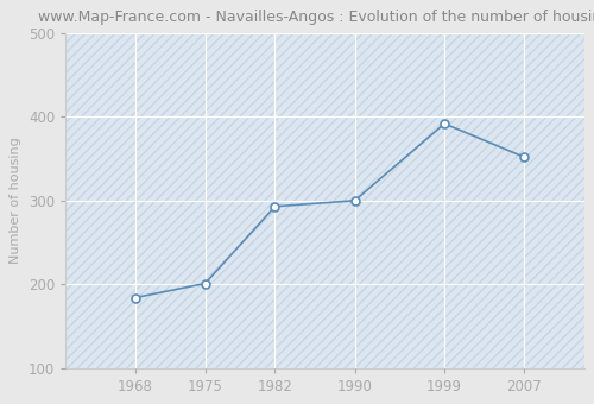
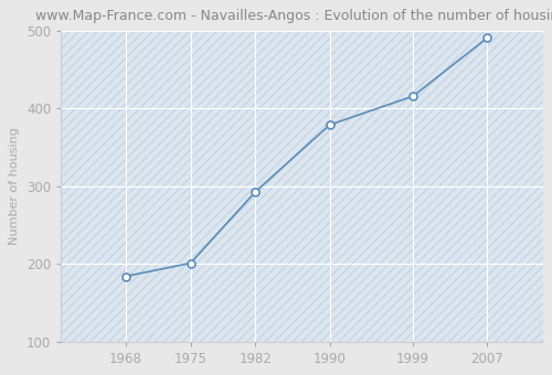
1990: 300 -> 379
1999: 392 -> 416
2007: 352 -> 491
